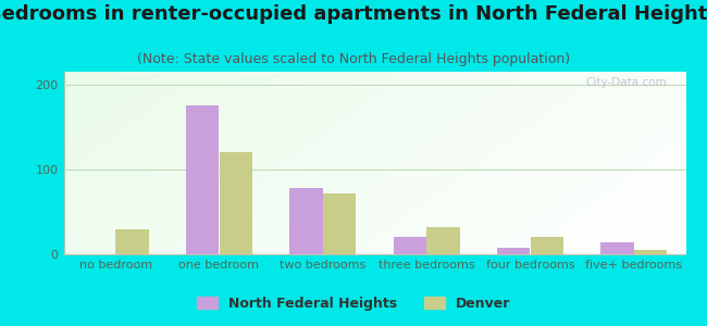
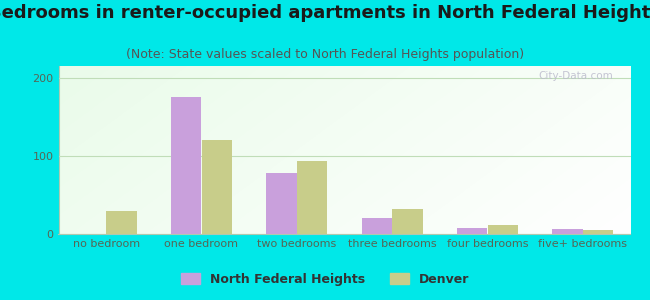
Denver/two bedrooms: 72 -> 93
Denver/four bedrooms: 20 -> 12
North Federal Heights/five+ bedrooms: 14 -> 6
